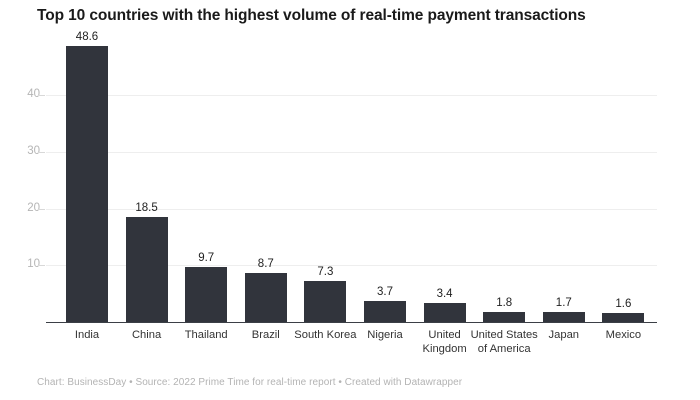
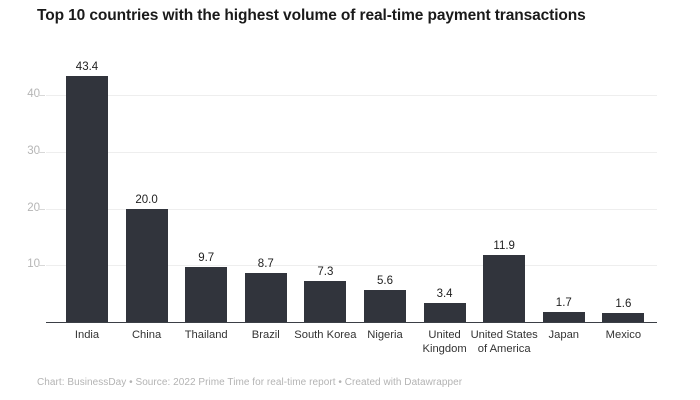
India: 48.6 -> 43.4
China: 18.5 -> 20.0
Nigeria: 3.7 -> 5.6
United States of America: 1.8 -> 11.9
